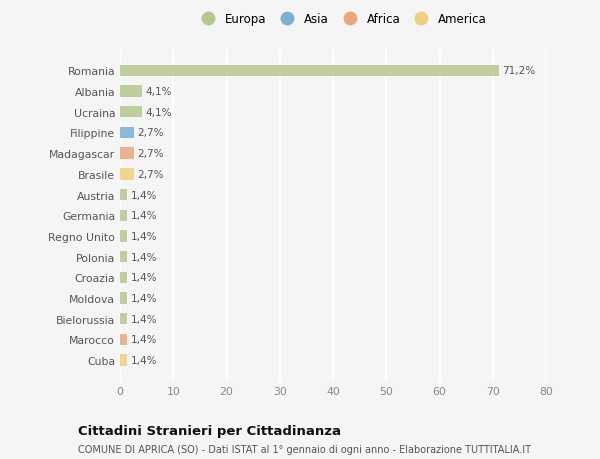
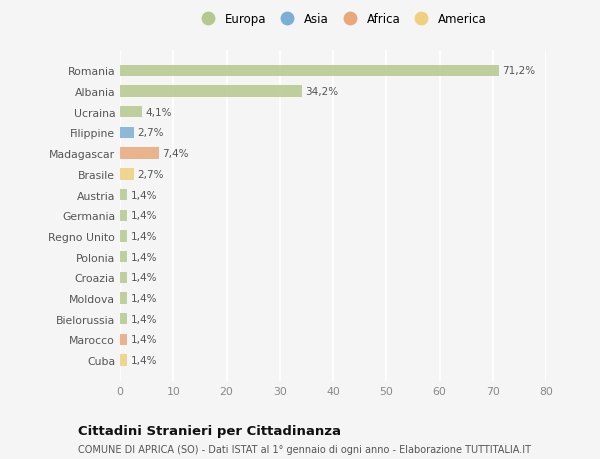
Albania: 4,1% -> 34,2%
Madagascar: 2,7% -> 7,4%
